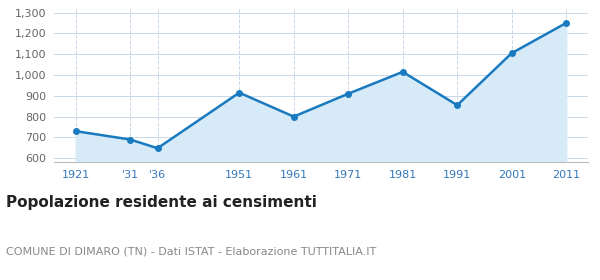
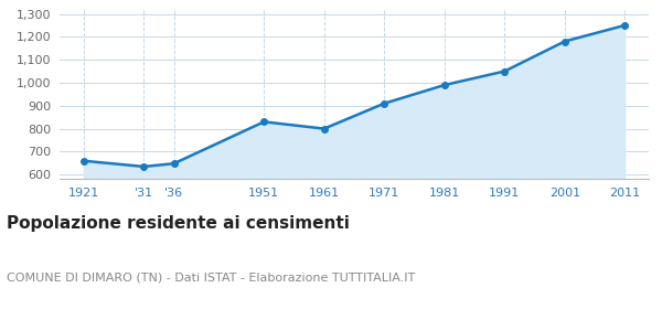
1921: 730 -> 660
'31: 690 -> 635
1951: 915 -> 830
1981: 1,015 -> 990
1991: 855 -> 1,050
2001: 1,105 -> 1,180
